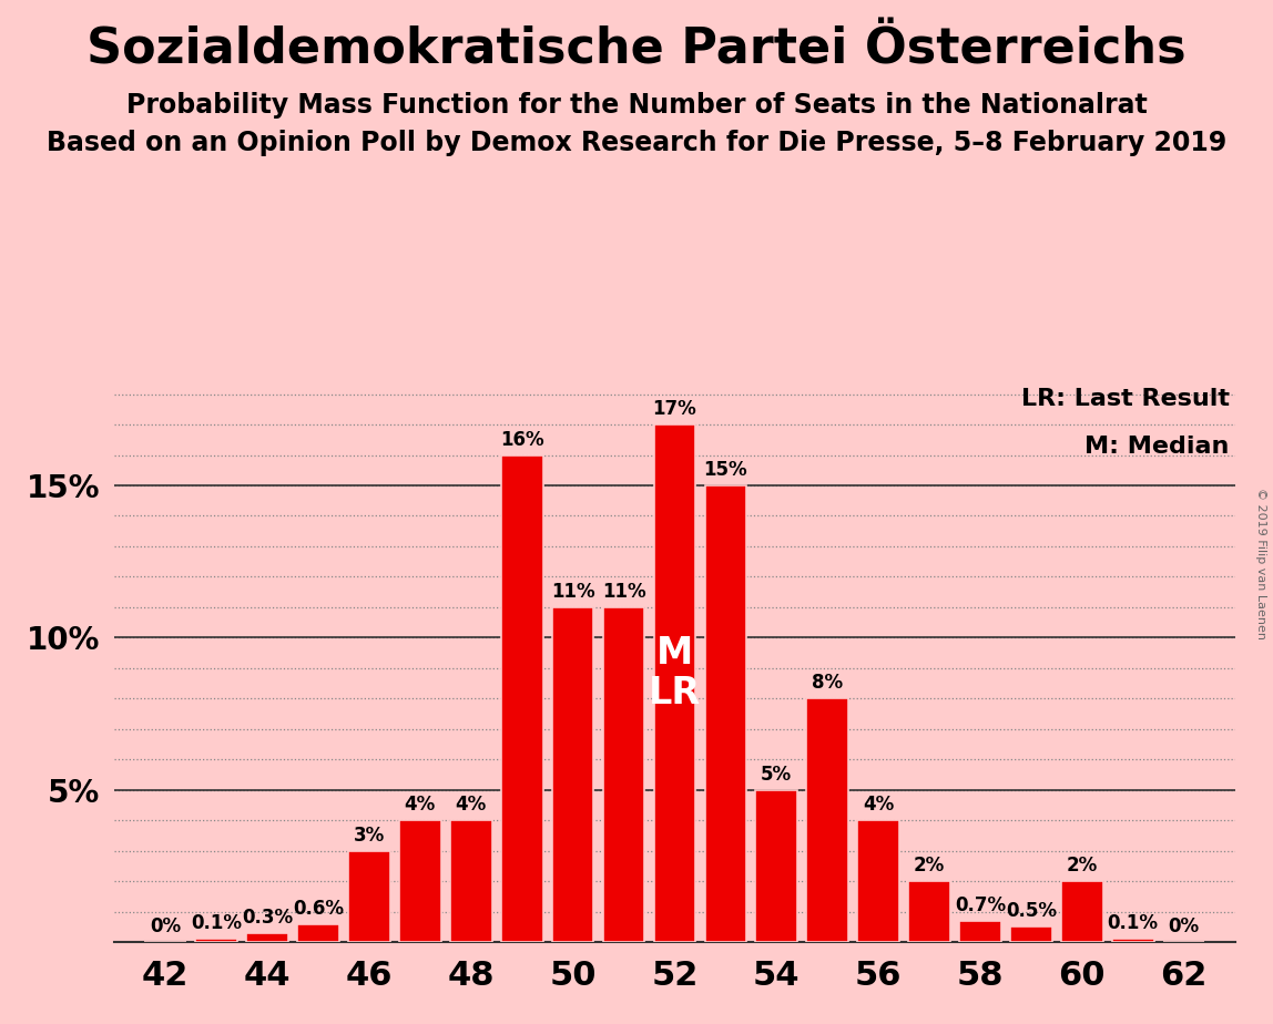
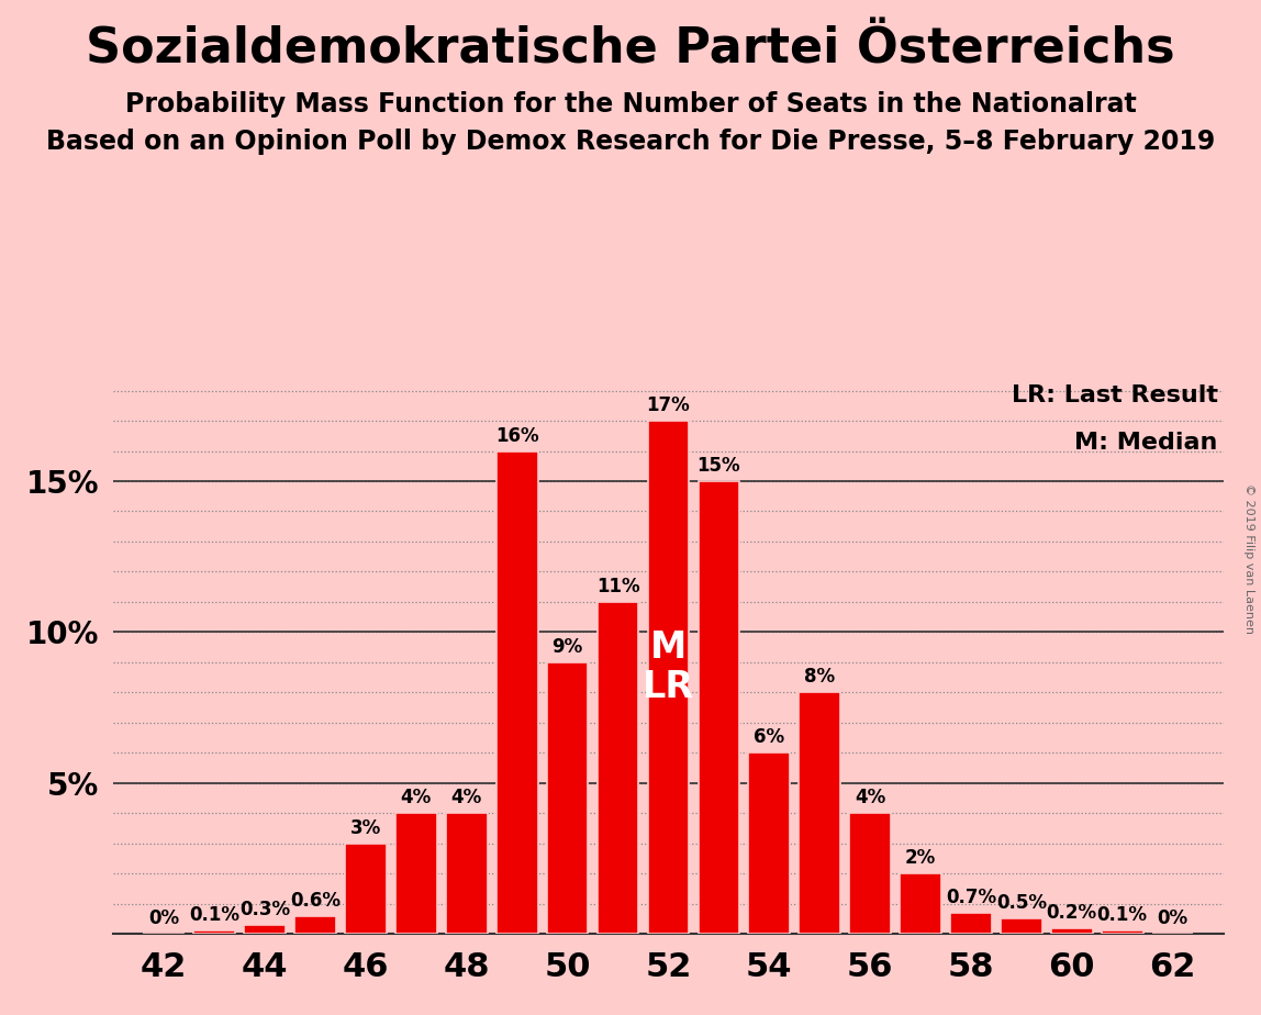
50: 11% -> 9%
54: 5% -> 6%
60: 2% -> 0.2%
